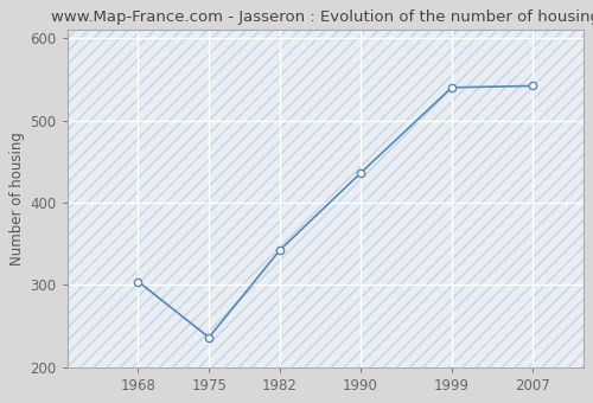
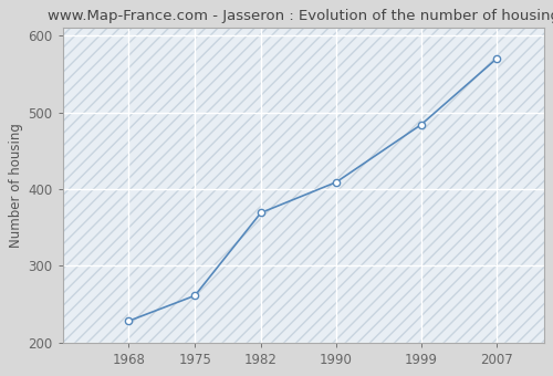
1968: 304 -> 228
1975: 236 -> 261
1982: 342 -> 369
1990: 436 -> 409
1999: 540 -> 484
2007: 542 -> 570
